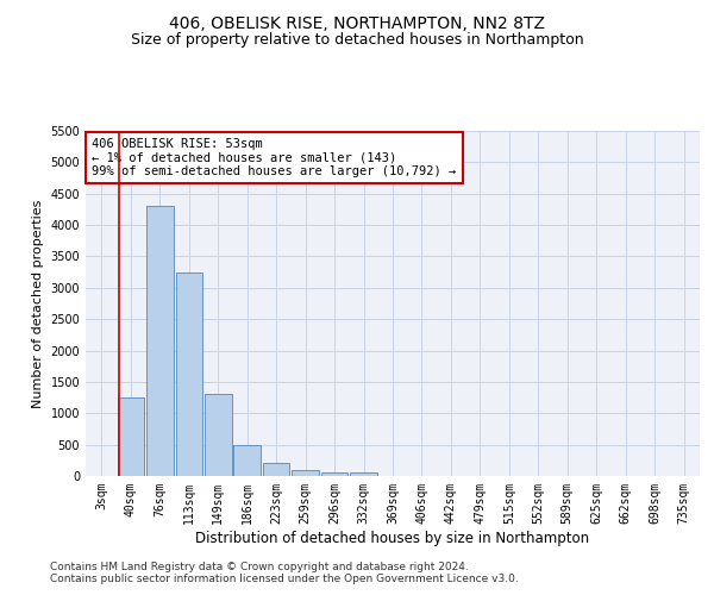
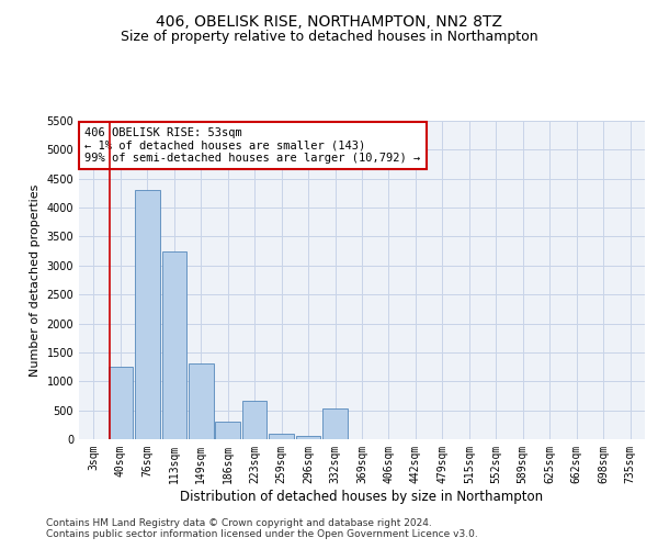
186sqm: 490 -> 300
223sqm: 200 -> 660
332sqm: 60 -> 540
